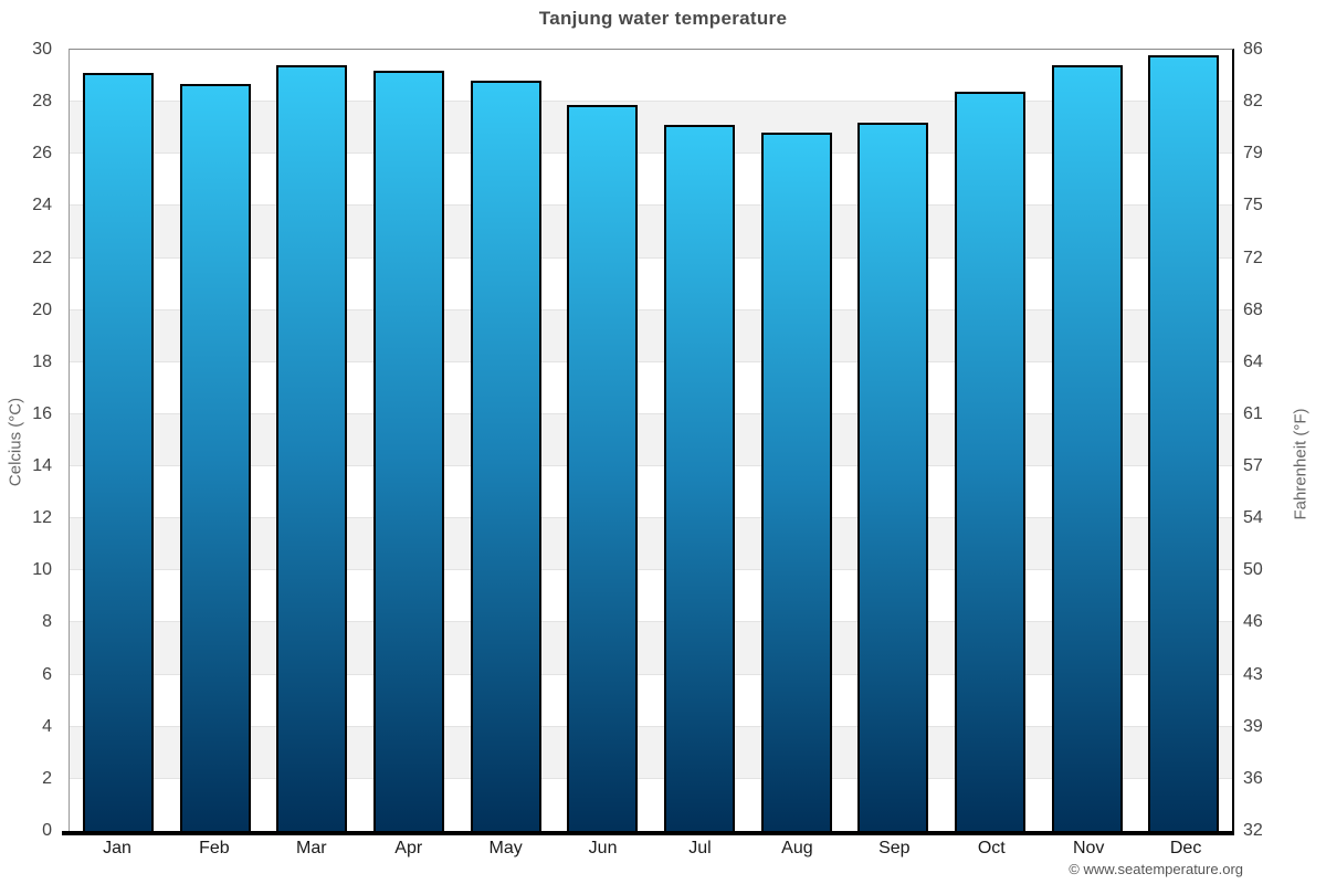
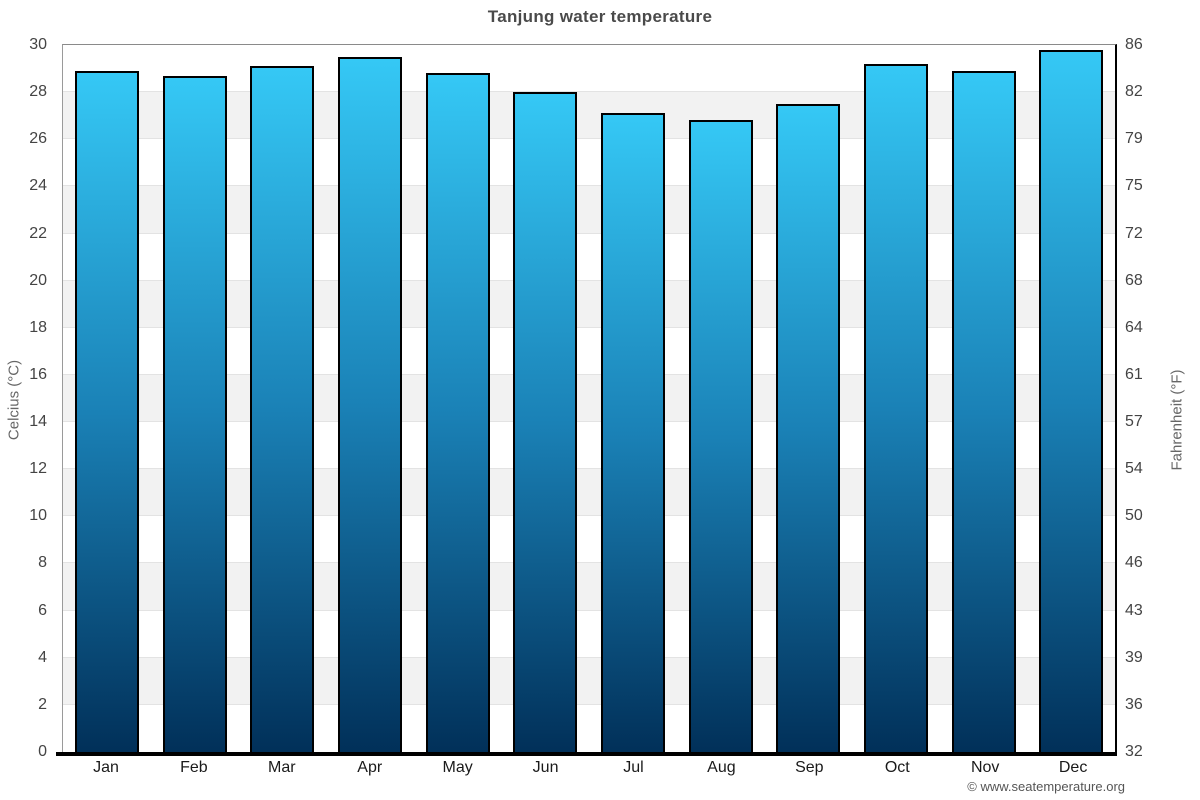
Jan: 29.1 -> 28.9
Mar: 29.4 -> 29.1
Apr: 29.2 -> 29.5
Jun: 27.9 -> 28.0
Sep: 27.2 -> 27.5
Oct: 28.4 -> 29.2
Nov: 29.4 -> 28.9
